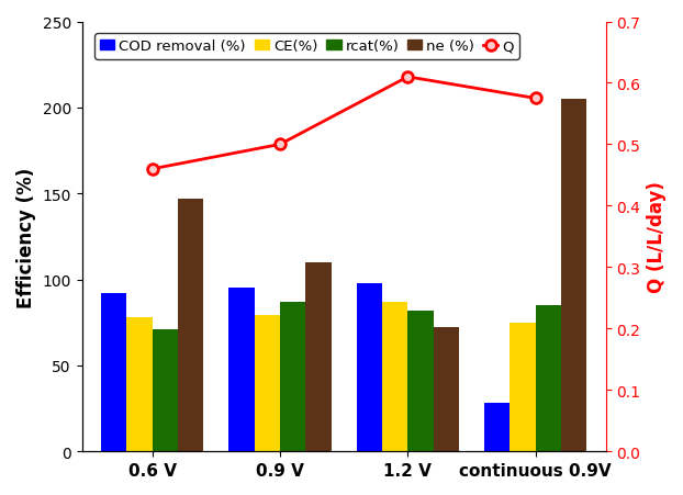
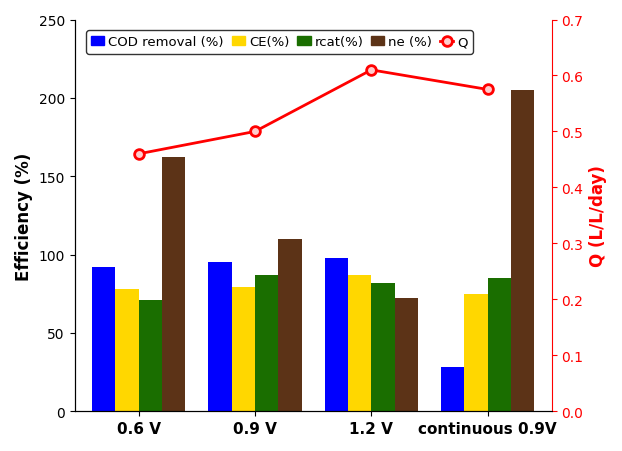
ne (%)/0.6 V: 147 -> 162
